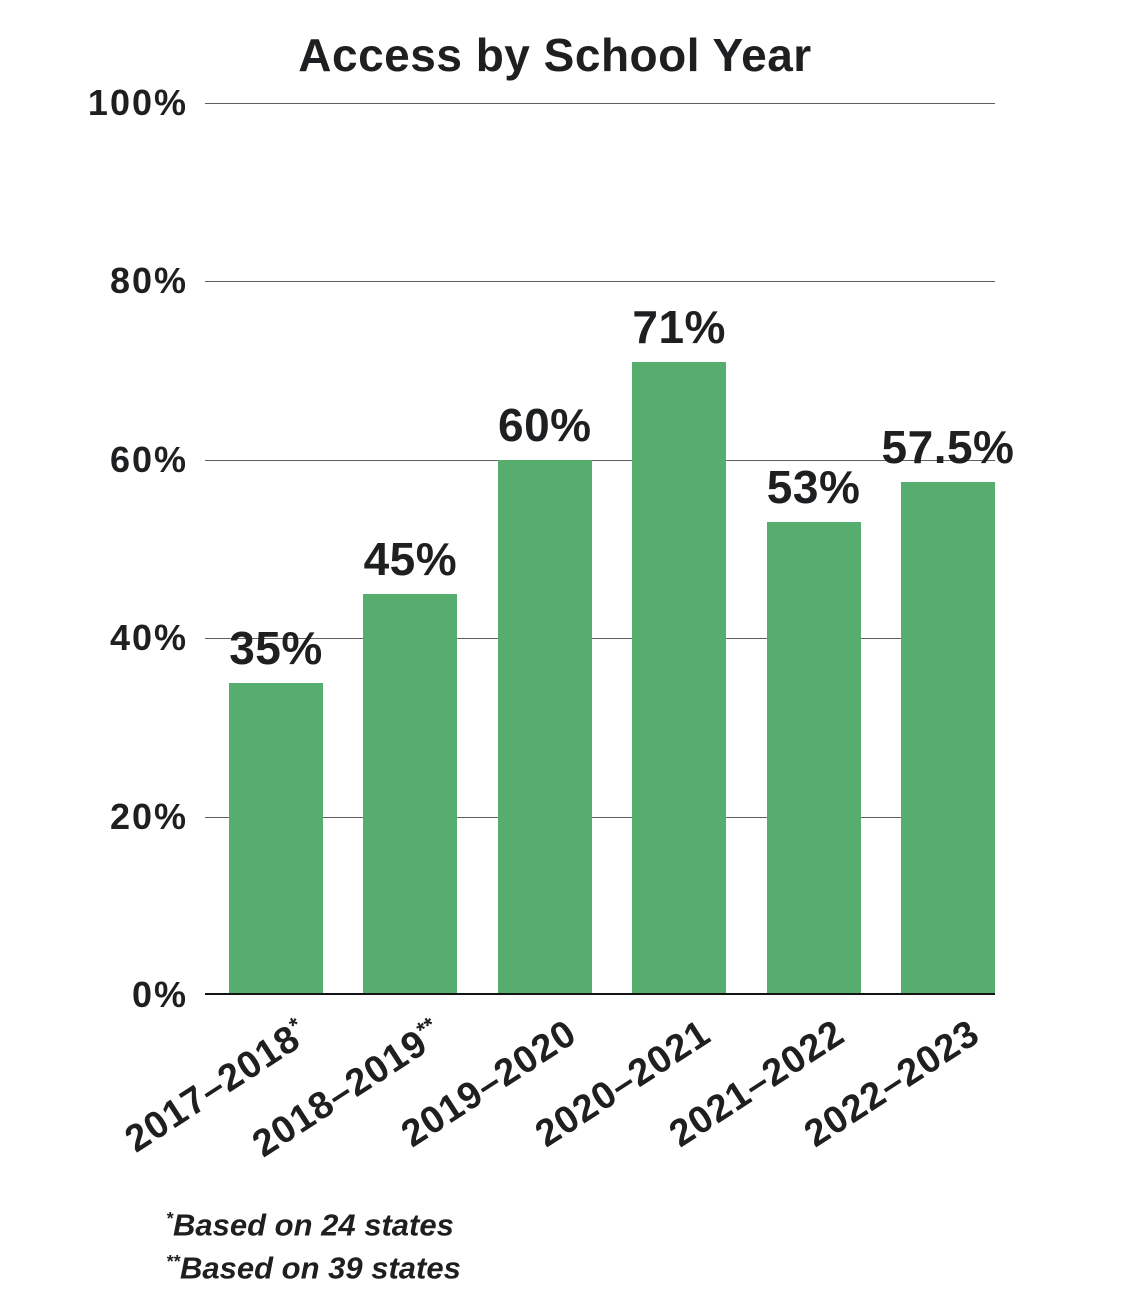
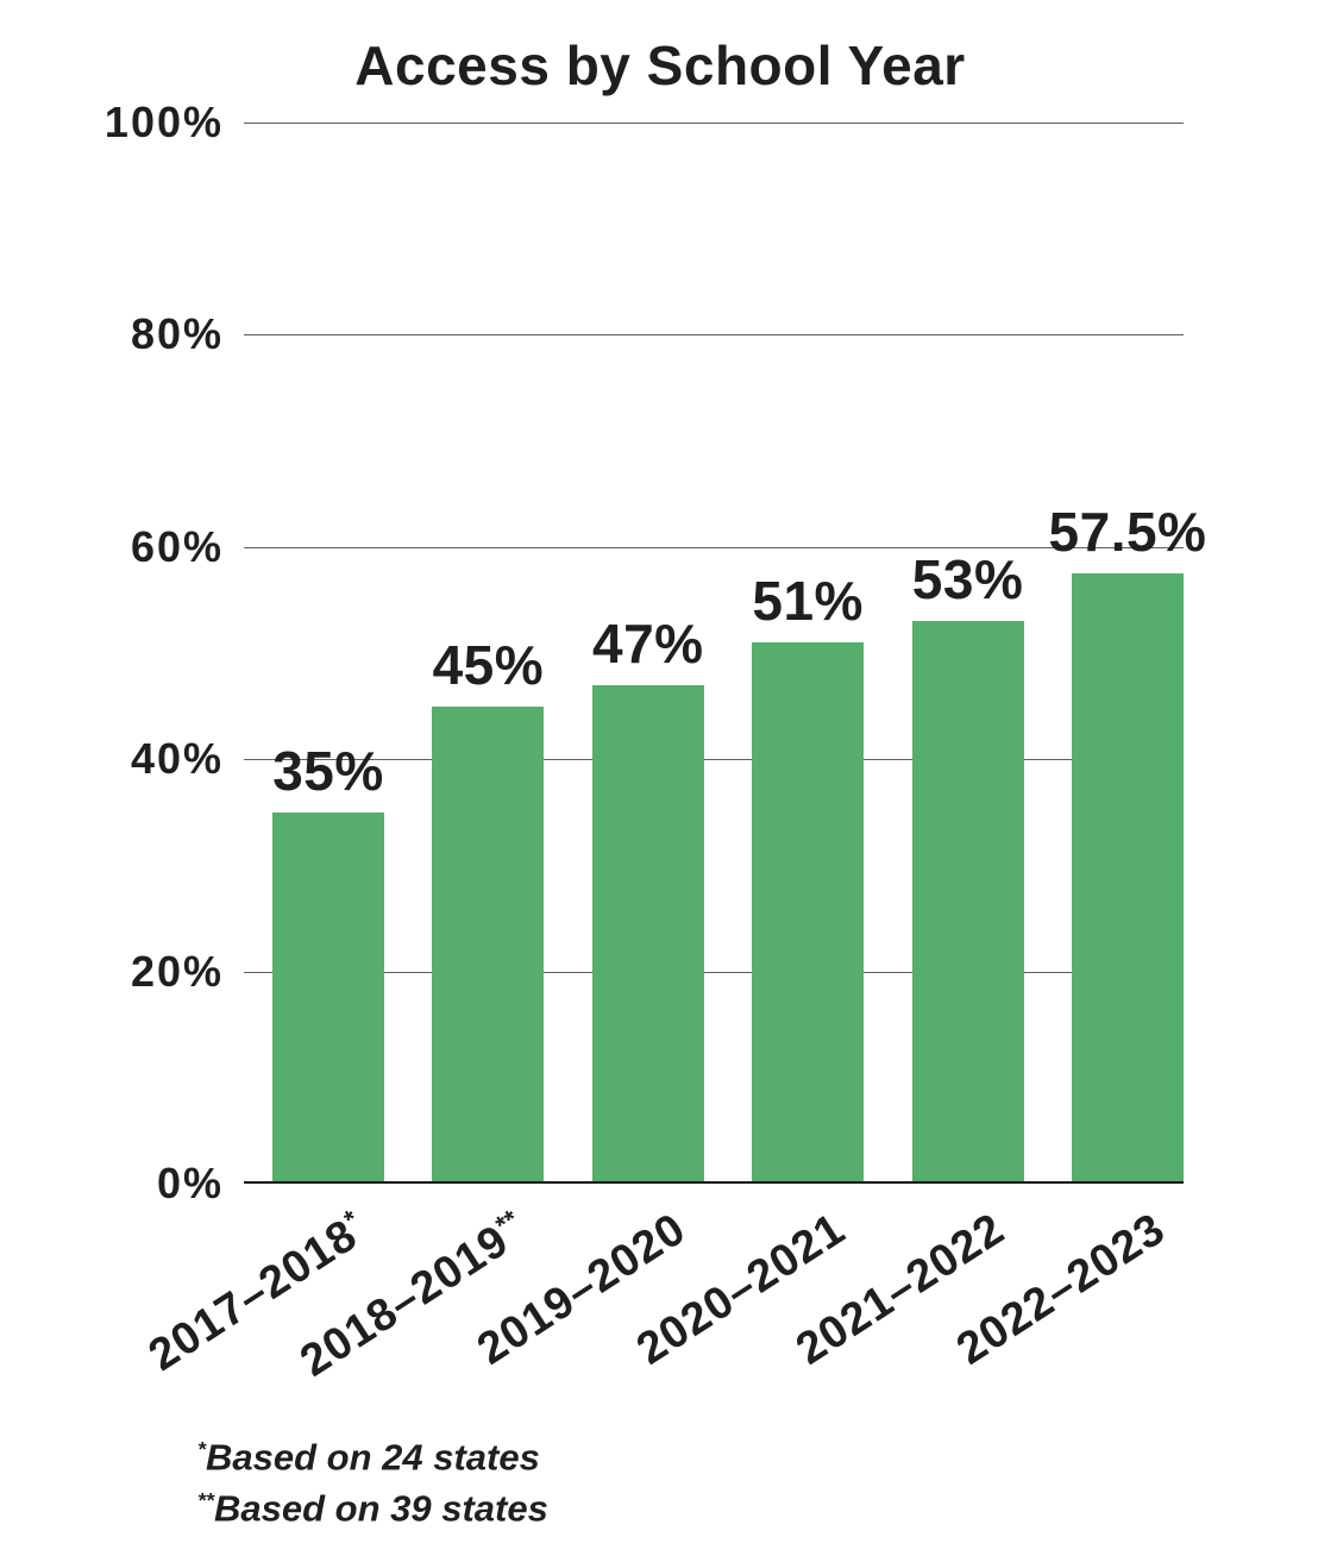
2019–2020: 60% -> 47%
2020–2021: 71% -> 51%
